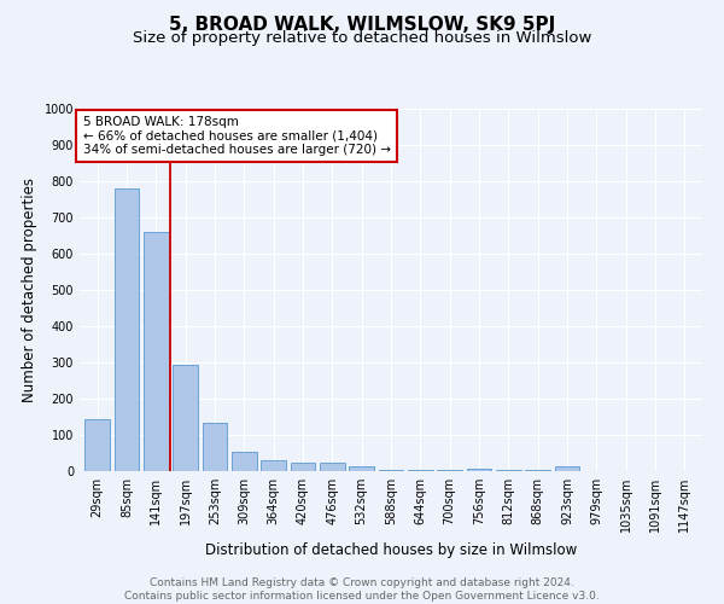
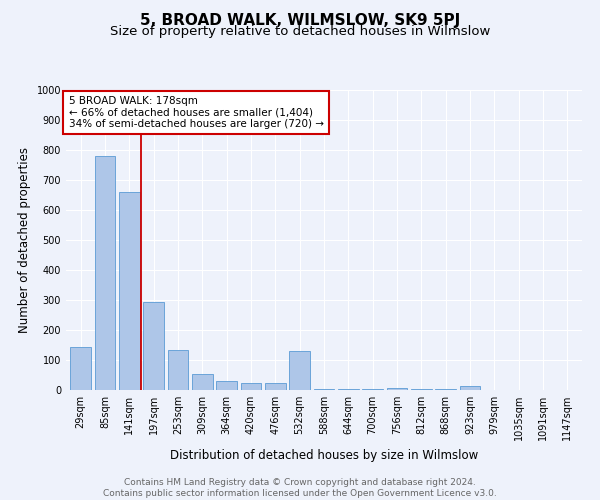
532sqm: 15 -> 130
